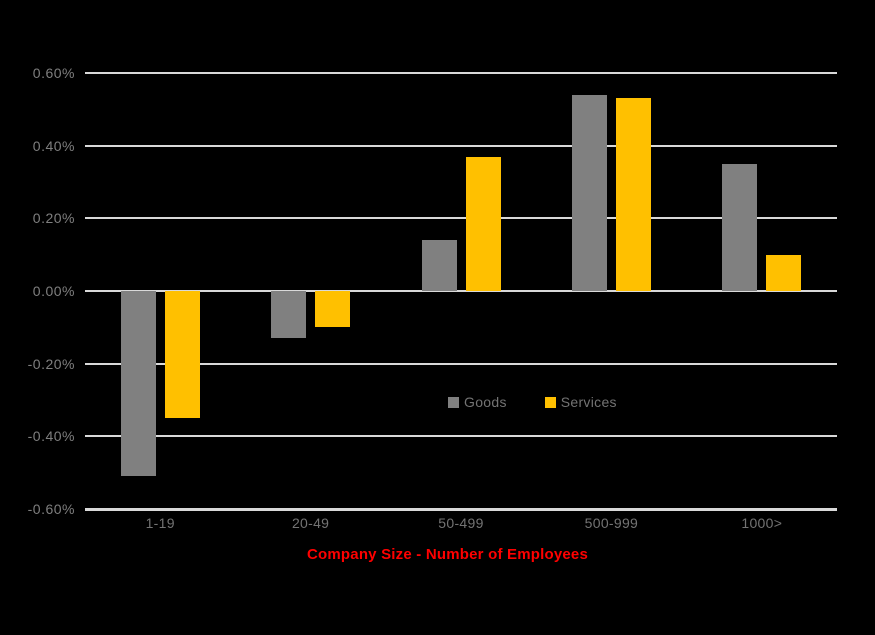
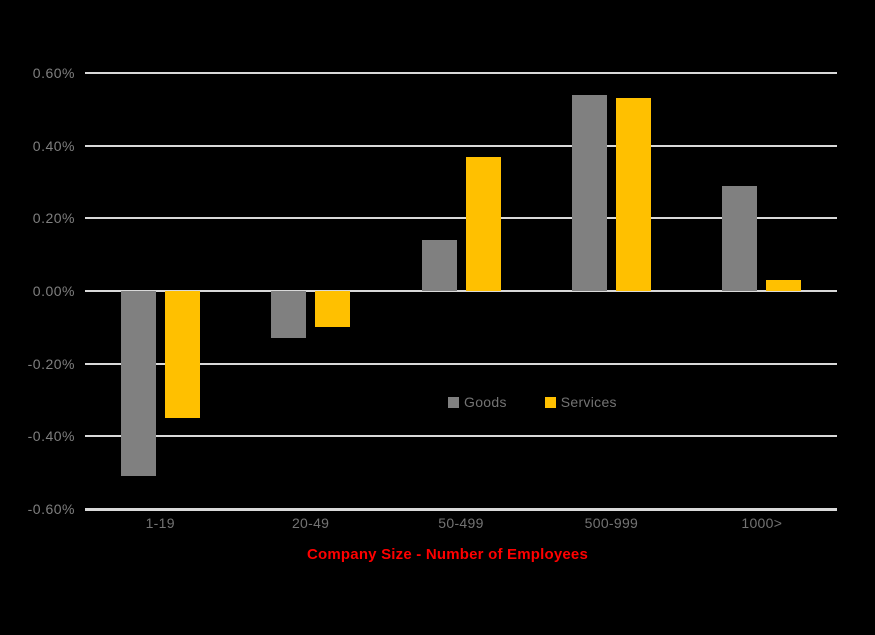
Goods/1000>: 0.35% -> 0.29%
Services/1000>: 0.10% -> 0.03%
